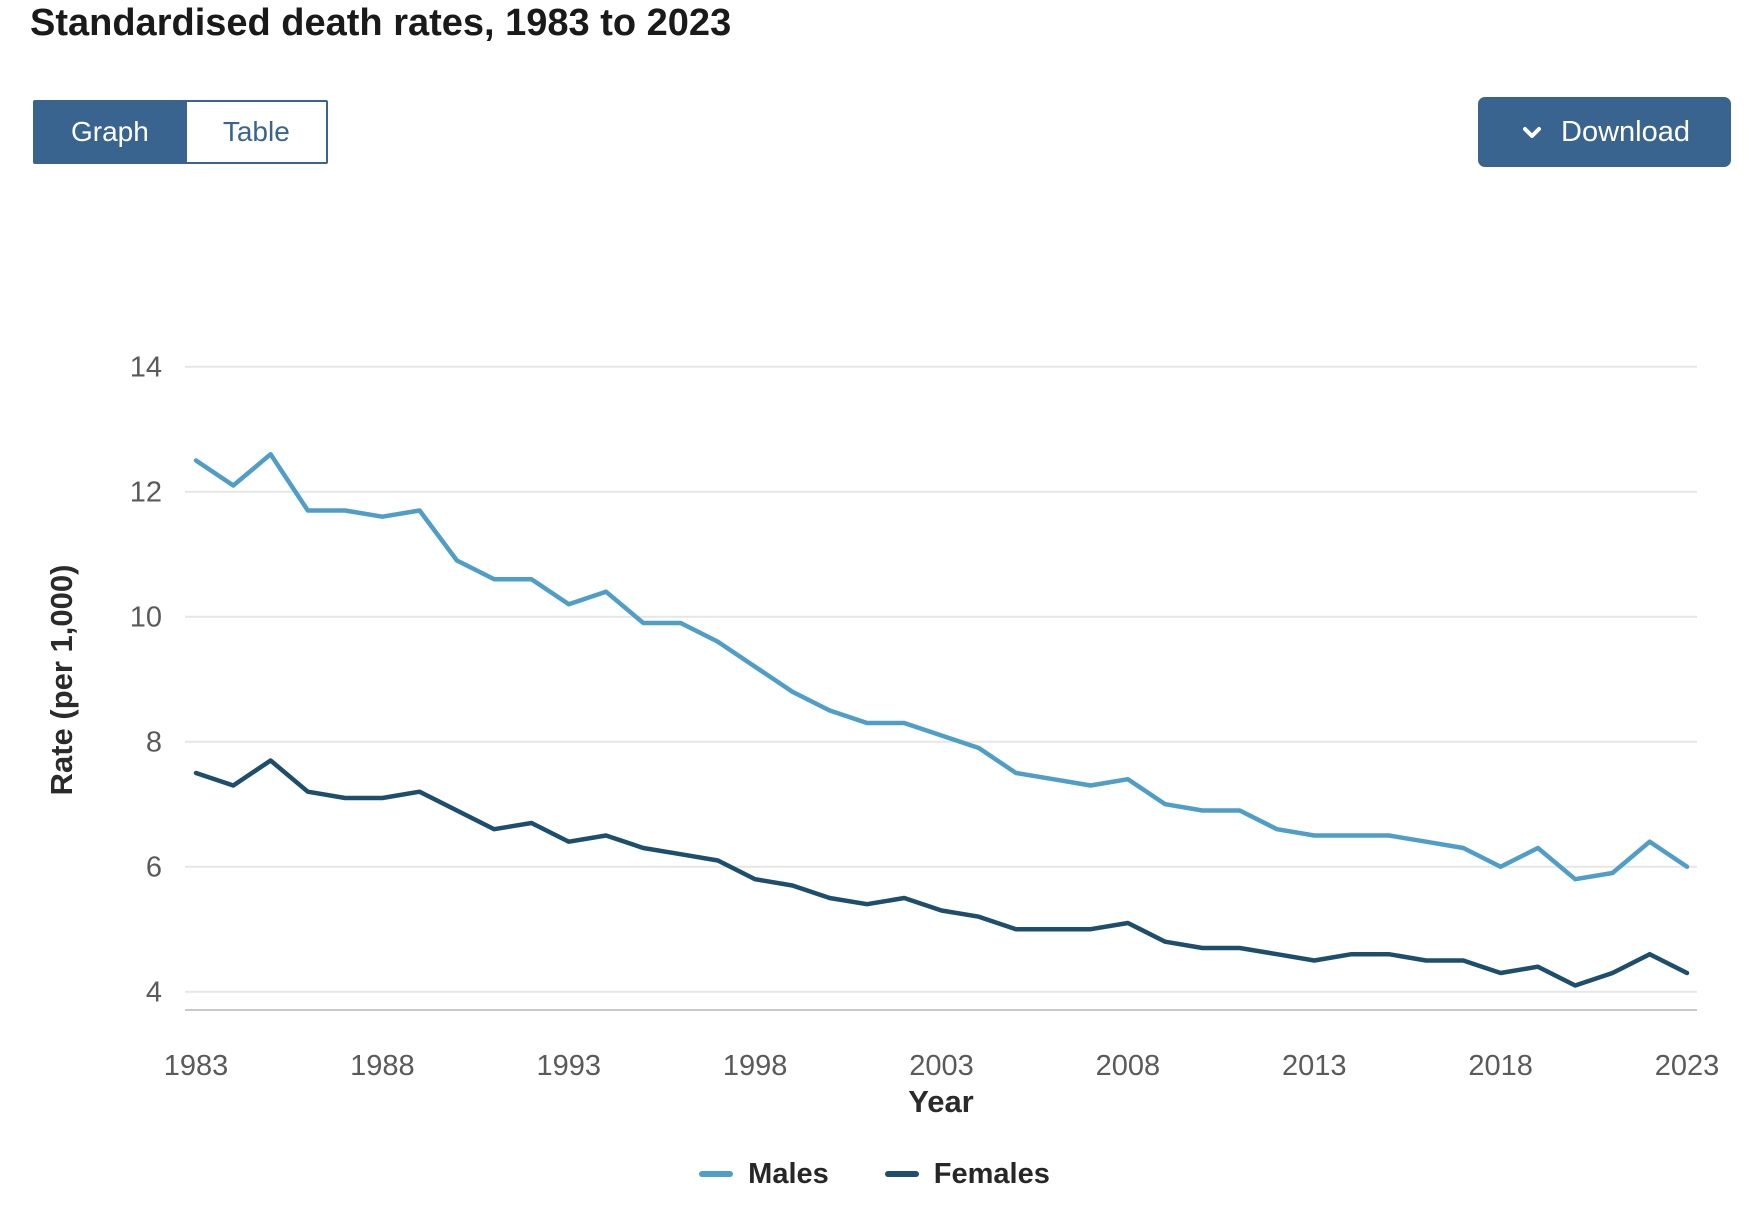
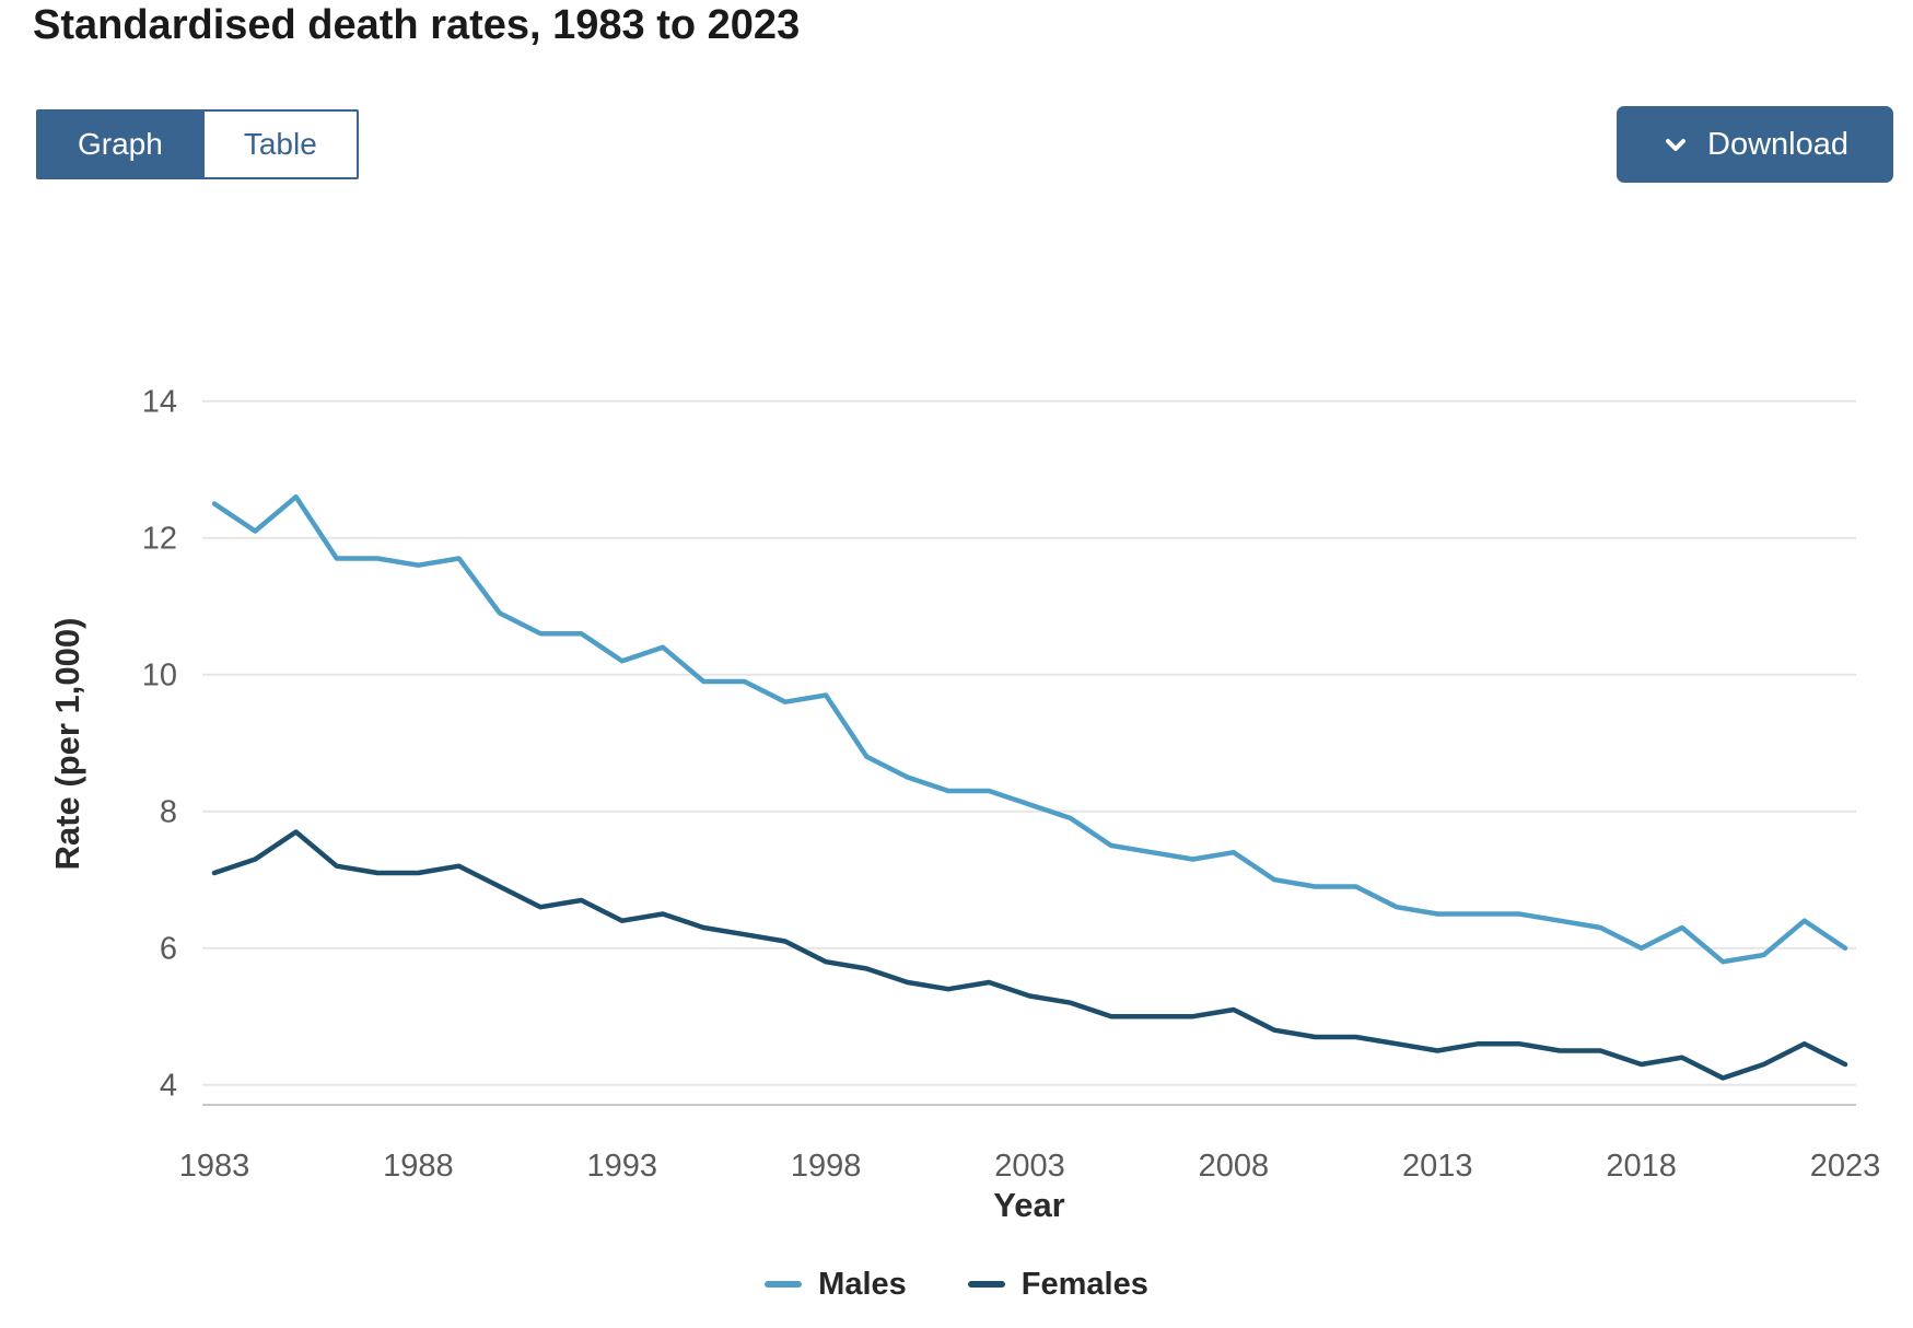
Females/1983: 7.5 -> 7.1
Males/1998: 9.2 -> 9.7
